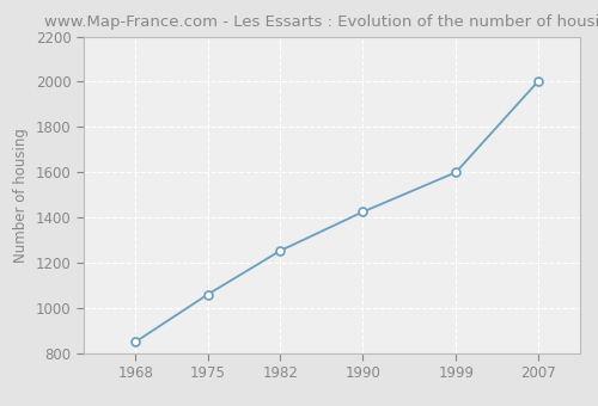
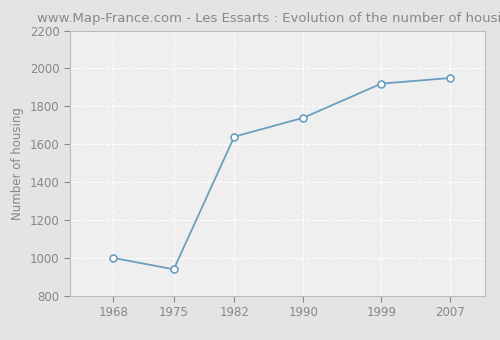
1968: 850 -> 1000
1975: 1060 -> 940
1982: 1250 -> 1640
1990: 1420 -> 1740
1999: 1600 -> 1920
2007: 2000 -> 1950
